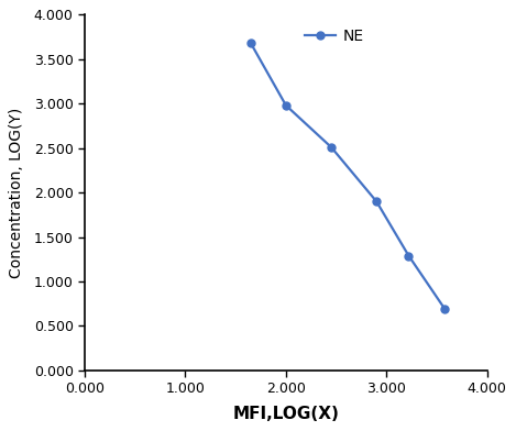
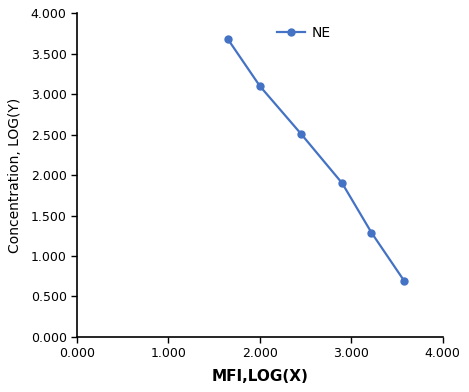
2.000: 2.98 -> 3.10
